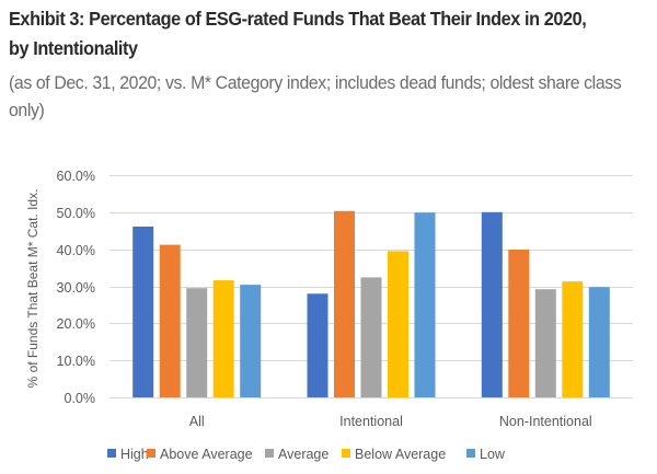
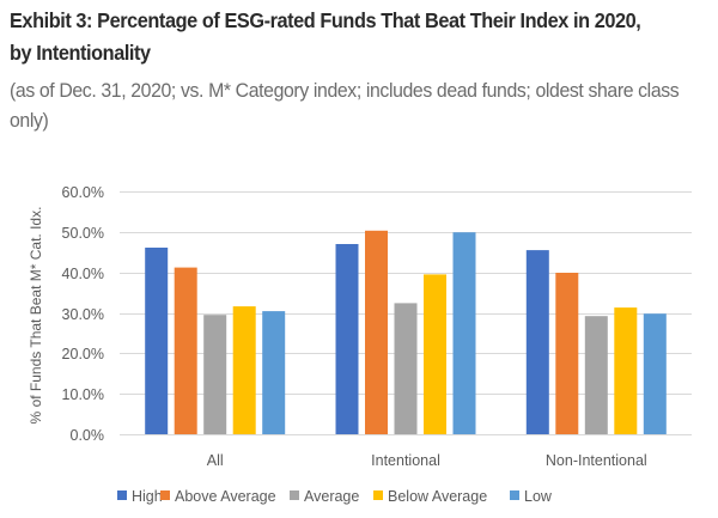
High/Intentional: 28% -> 47%
High/Non-Intentional: 50% -> 46%
